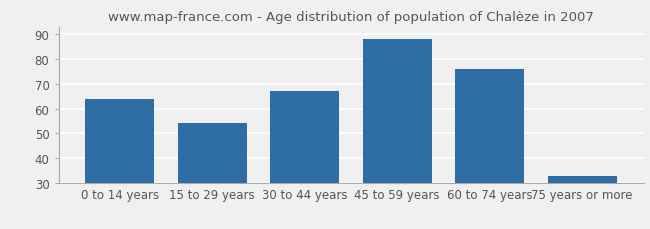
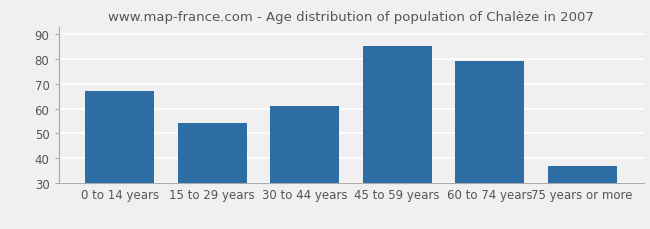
0 to 14 years: 64 -> 67
30 to 44 years: 67 -> 61
45 to 59 years: 88 -> 85
60 to 74 years: 76 -> 79
75 years or more: 33 -> 37
